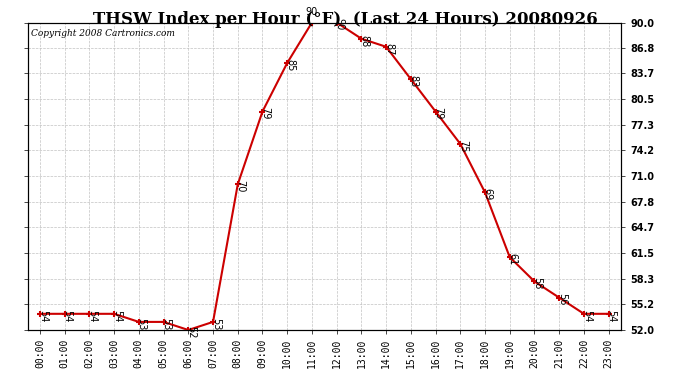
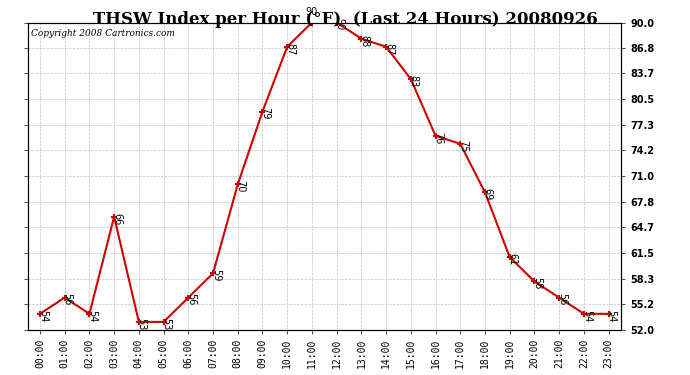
01:00: 54 -> 56
03:00: 54 -> 66
06:00: 52 -> 56
07:00: 53 -> 59
10:00: 85 -> 87
16:00: 79 -> 76
